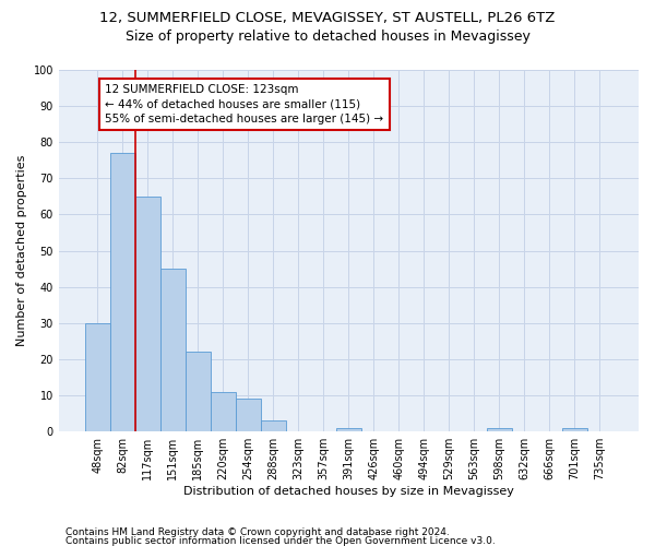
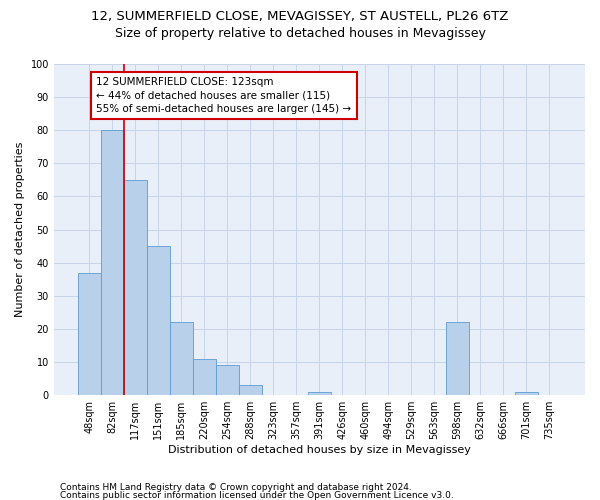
48sqm: 30 -> 37
82sqm: 77 -> 80
598sqm: 1 -> 22
